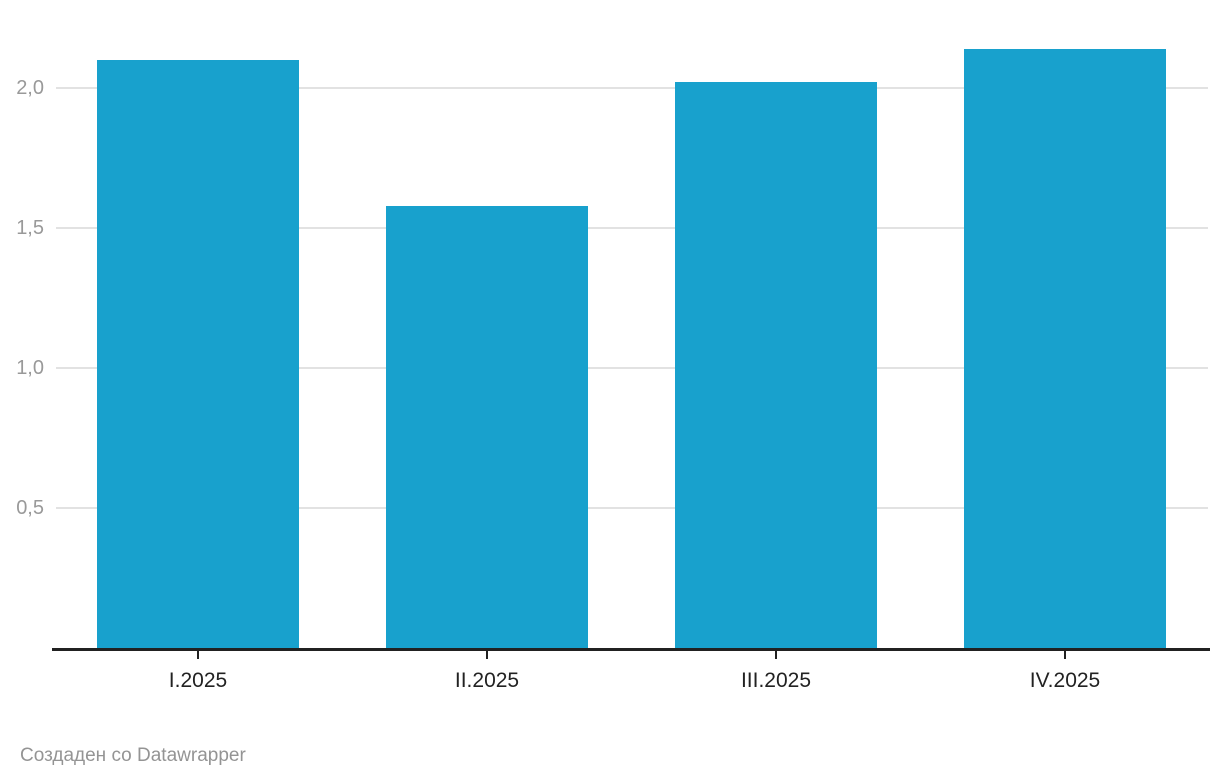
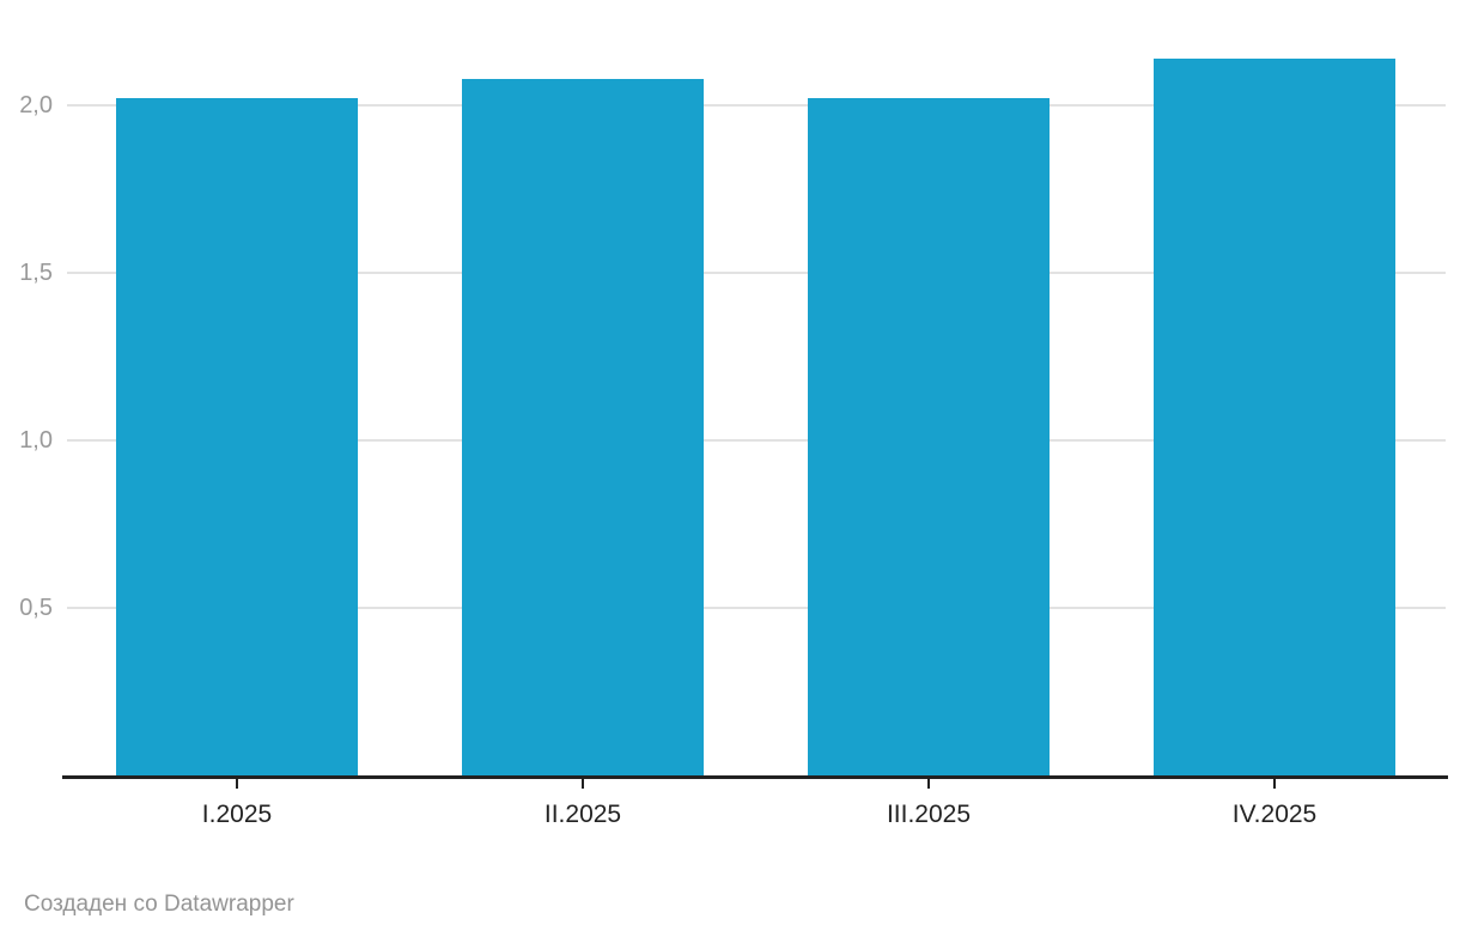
I.2025: 2,10 -> 2,02
II.2025: 1,58 -> 2,08
